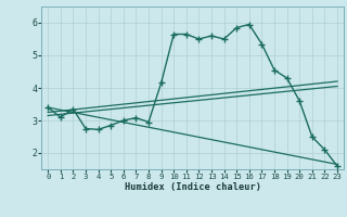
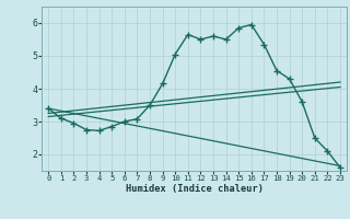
2: 3.35 -> 2.95
8: 2.95 -> 3.50
10: 5.65 -> 5.05
